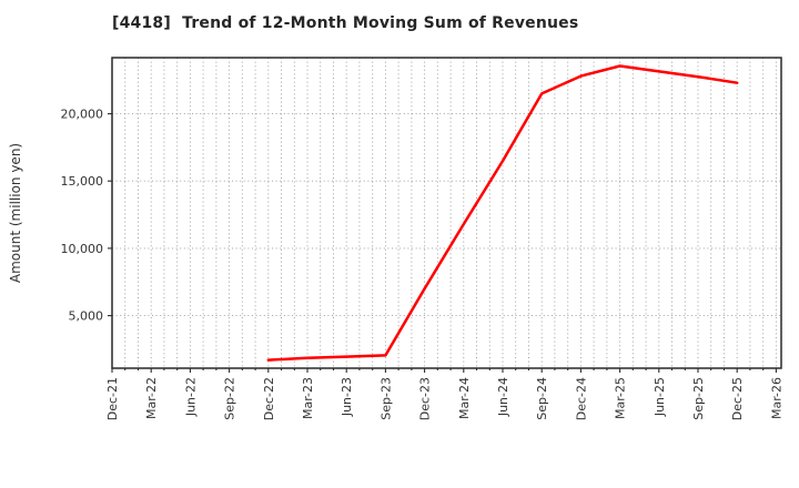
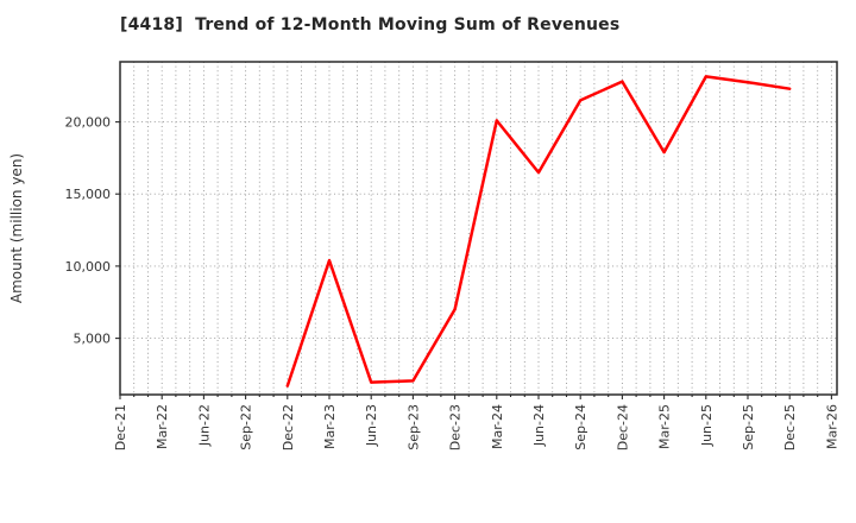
Mar-23: 1800 -> 10400
Mar-24: 11800 -> 20100
Mar-25: 23600 -> 17900
